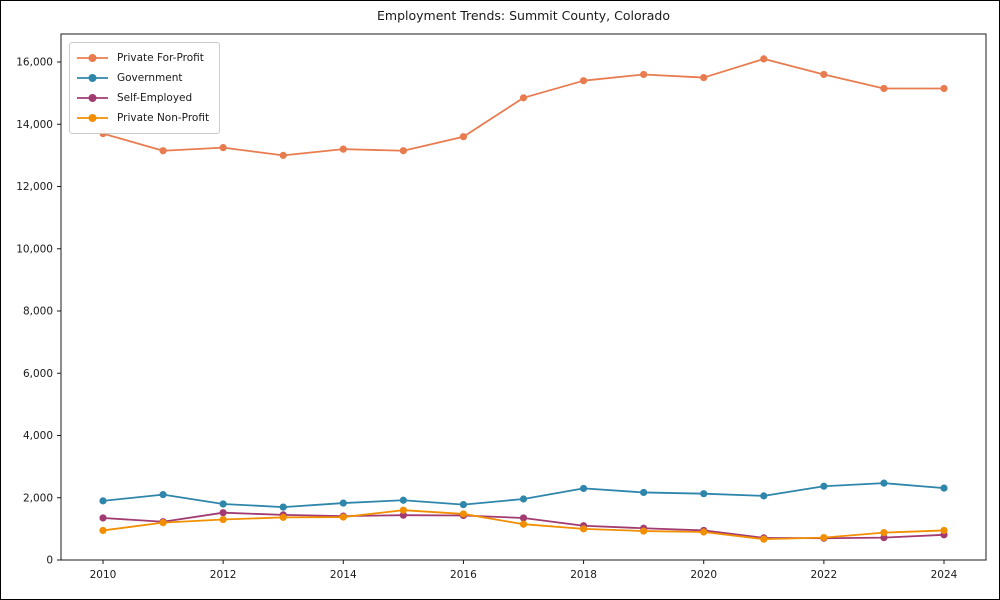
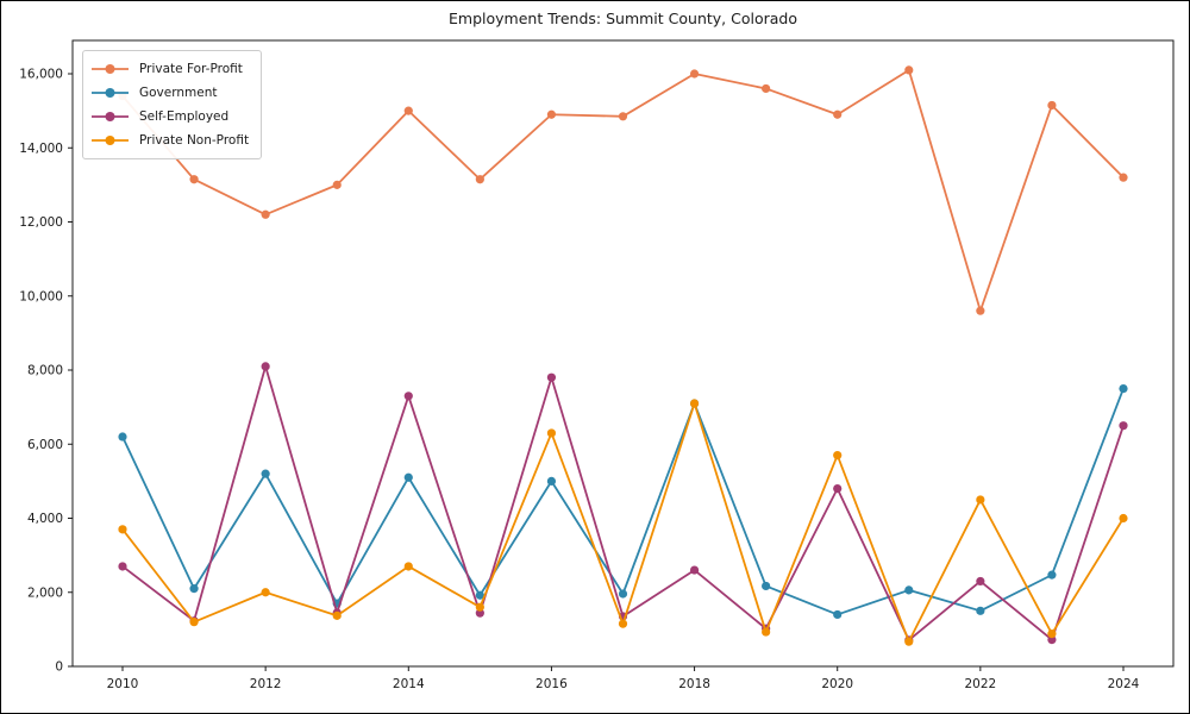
Private For-Profit/2010: 13700 -> 15400
Government/2010: 1900 -> 6200
Self-Employed/2010: 1400 -> 2700
Private Non-Profit/2010: 1000 -> 3700
Private For-Profit/2012: 13200 -> 12200
Government/2012: 1800 -> 5200
Self-Employed/2012: 1500 -> 8100
Private Non-Profit/2012: 1300 -> 2000
Private For-Profit/2014: 13200 -> 15000
Government/2014: 1800 -> 5100
Self-Employed/2014: 1400 -> 7300
Private Non-Profit/2014: 1400 -> 2700
Private For-Profit/2016: 13600 -> 14900
Government/2016: 1800 -> 5000
Self-Employed/2016: 1400 -> 7800
Private Non-Profit/2016: 1500 -> 6300
Private For-Profit/2018: 15400 -> 16000
Government/2018: 2300 -> 7100
Self-Employed/2018: 1100 -> 2600
Private Non-Profit/2018: 1000 -> 7100
Private For-Profit/2020: 15500 -> 14900
Government/2020: 2100 -> 1400
Self-Employed/2020: 1000 -> 4800
Private Non-Profit/2020: 900 -> 5700
Private For-Profit/2022: 15600 -> 9600
Government/2022: 2400 -> 1500
Self-Employed/2022: 700 -> 2300
Private Non-Profit/2022: 700 -> 4500
Private For-Profit/2024: 15200 -> 13200
Government/2024: 2300 -> 7500
Self-Employed/2024: 800 -> 6500
Private Non-Profit/2024: 1000 -> 4000
